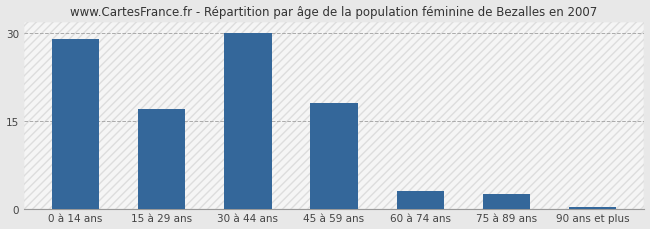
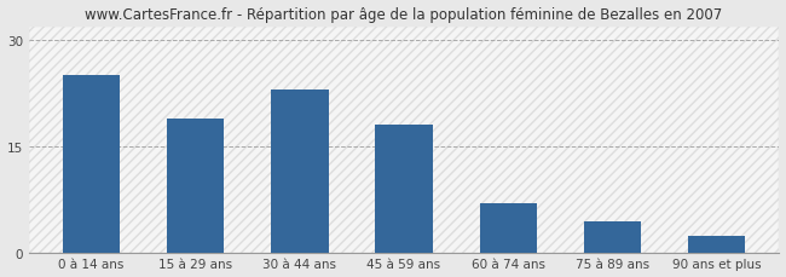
0 à 14 ans: 29.0 -> 25.0
15 à 29 ans: 17.0 -> 19.0
30 à 44 ans: 30.0 -> 23.0
60 à 74 ans: 3.0 -> 7.0
75 à 89 ans: 2.5 -> 4.4
90 ans et plus: 0.2 -> 2.4
